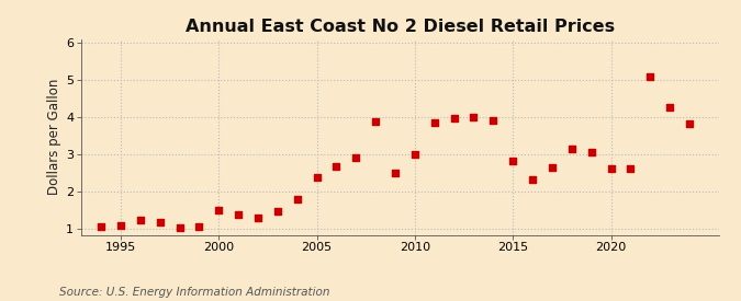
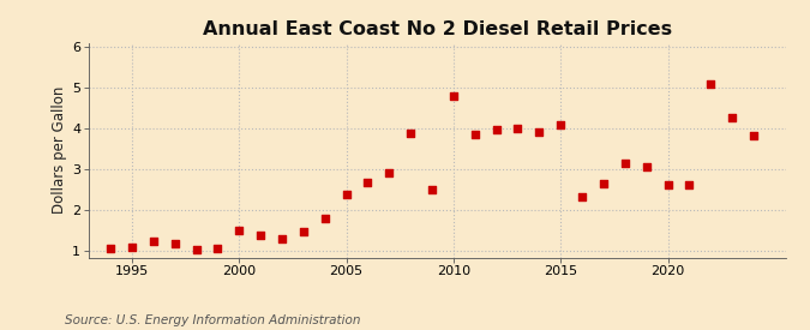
2010: 3.00 -> 4.80
2015: 2.84 -> 4.10
